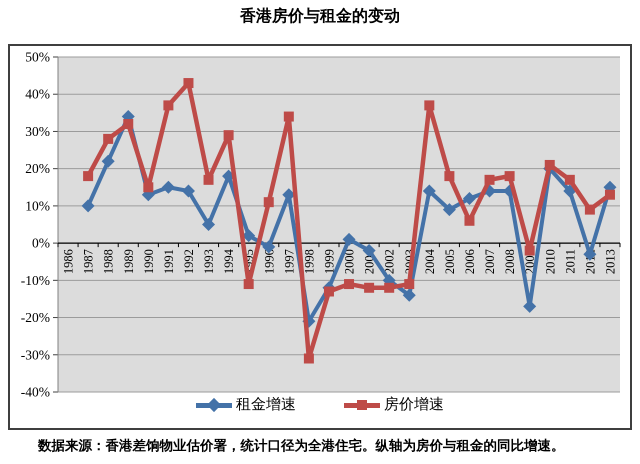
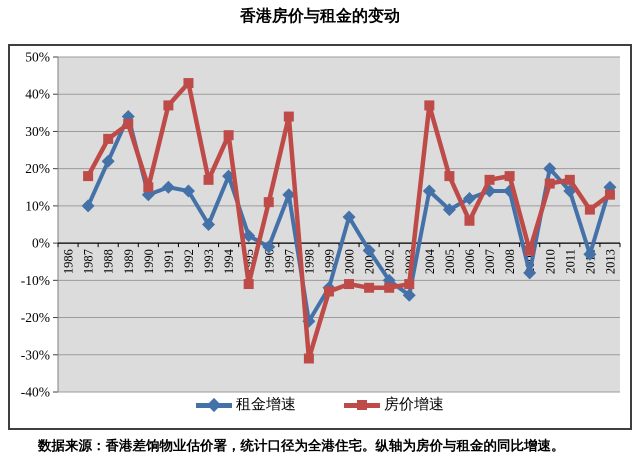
租金增速/2000: 1% -> 7%
租金增速/2009: -17% -> -8%
房价增速/2010: 21% -> 16%
